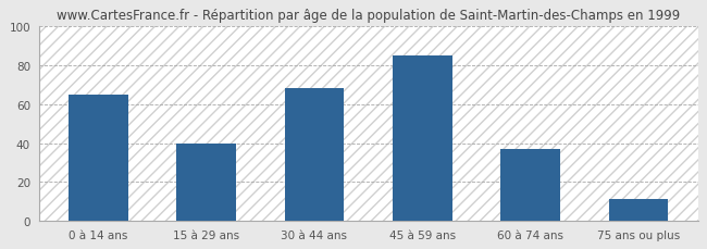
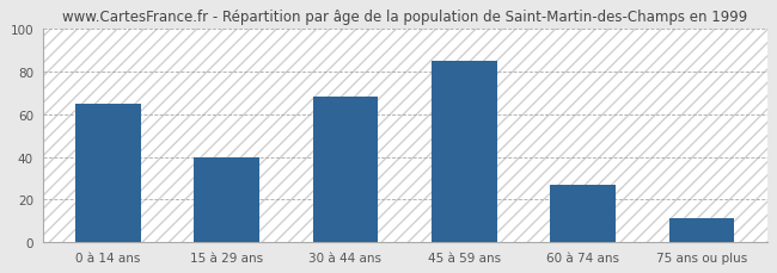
60 à 74 ans: 37 -> 27
